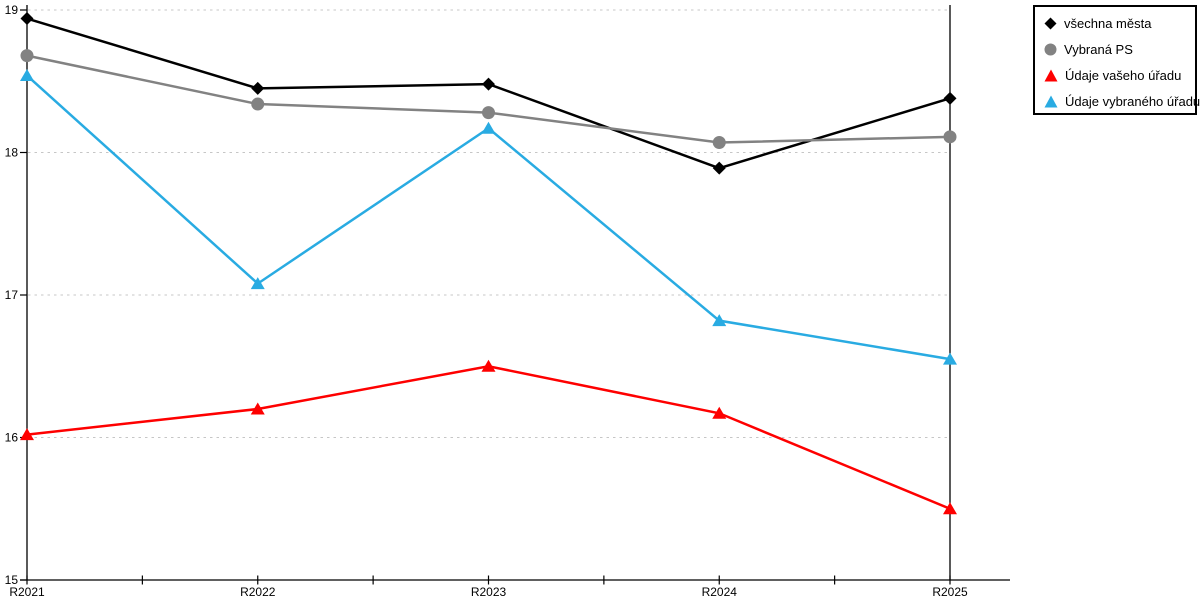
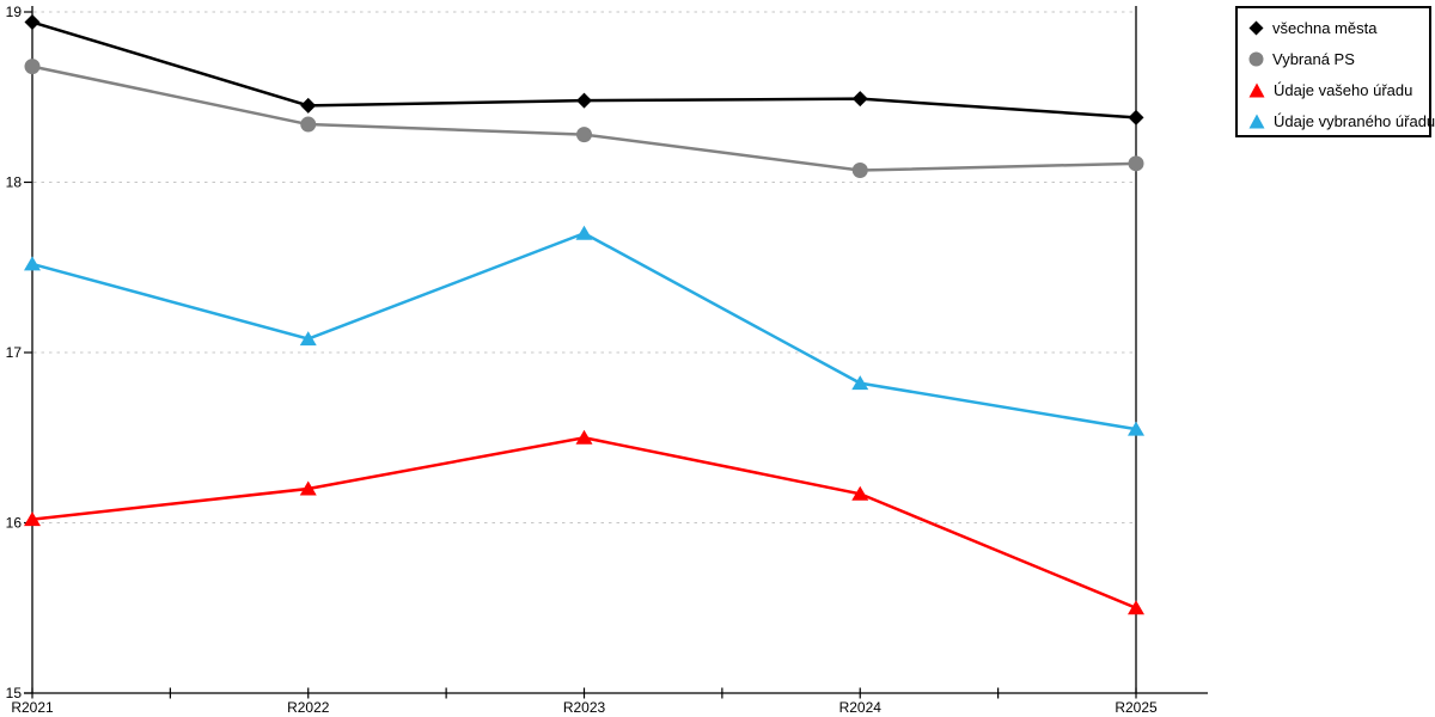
Údaje vybraného úřadu/R2021: 18.54 -> 17.52
Údaje vybraného úřadu/R2023: 18.17 -> 17.70
všechna města/R2024: 17.89 -> 18.49
